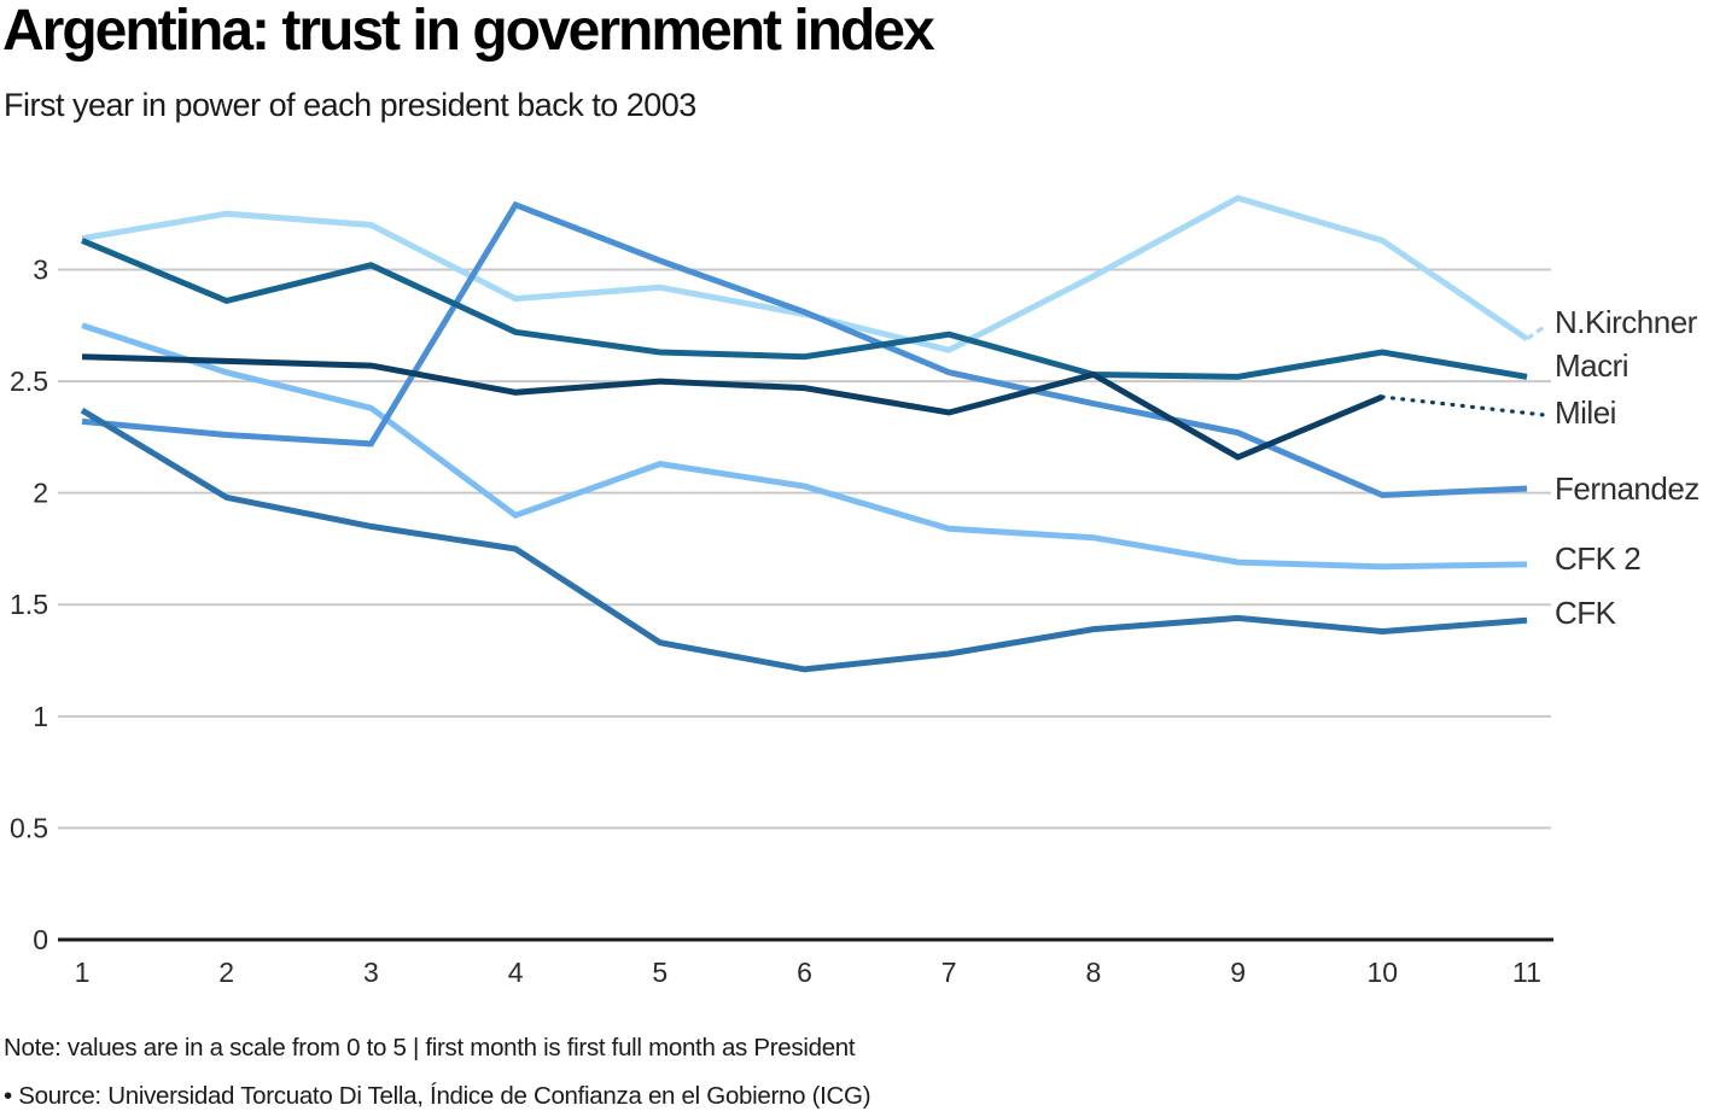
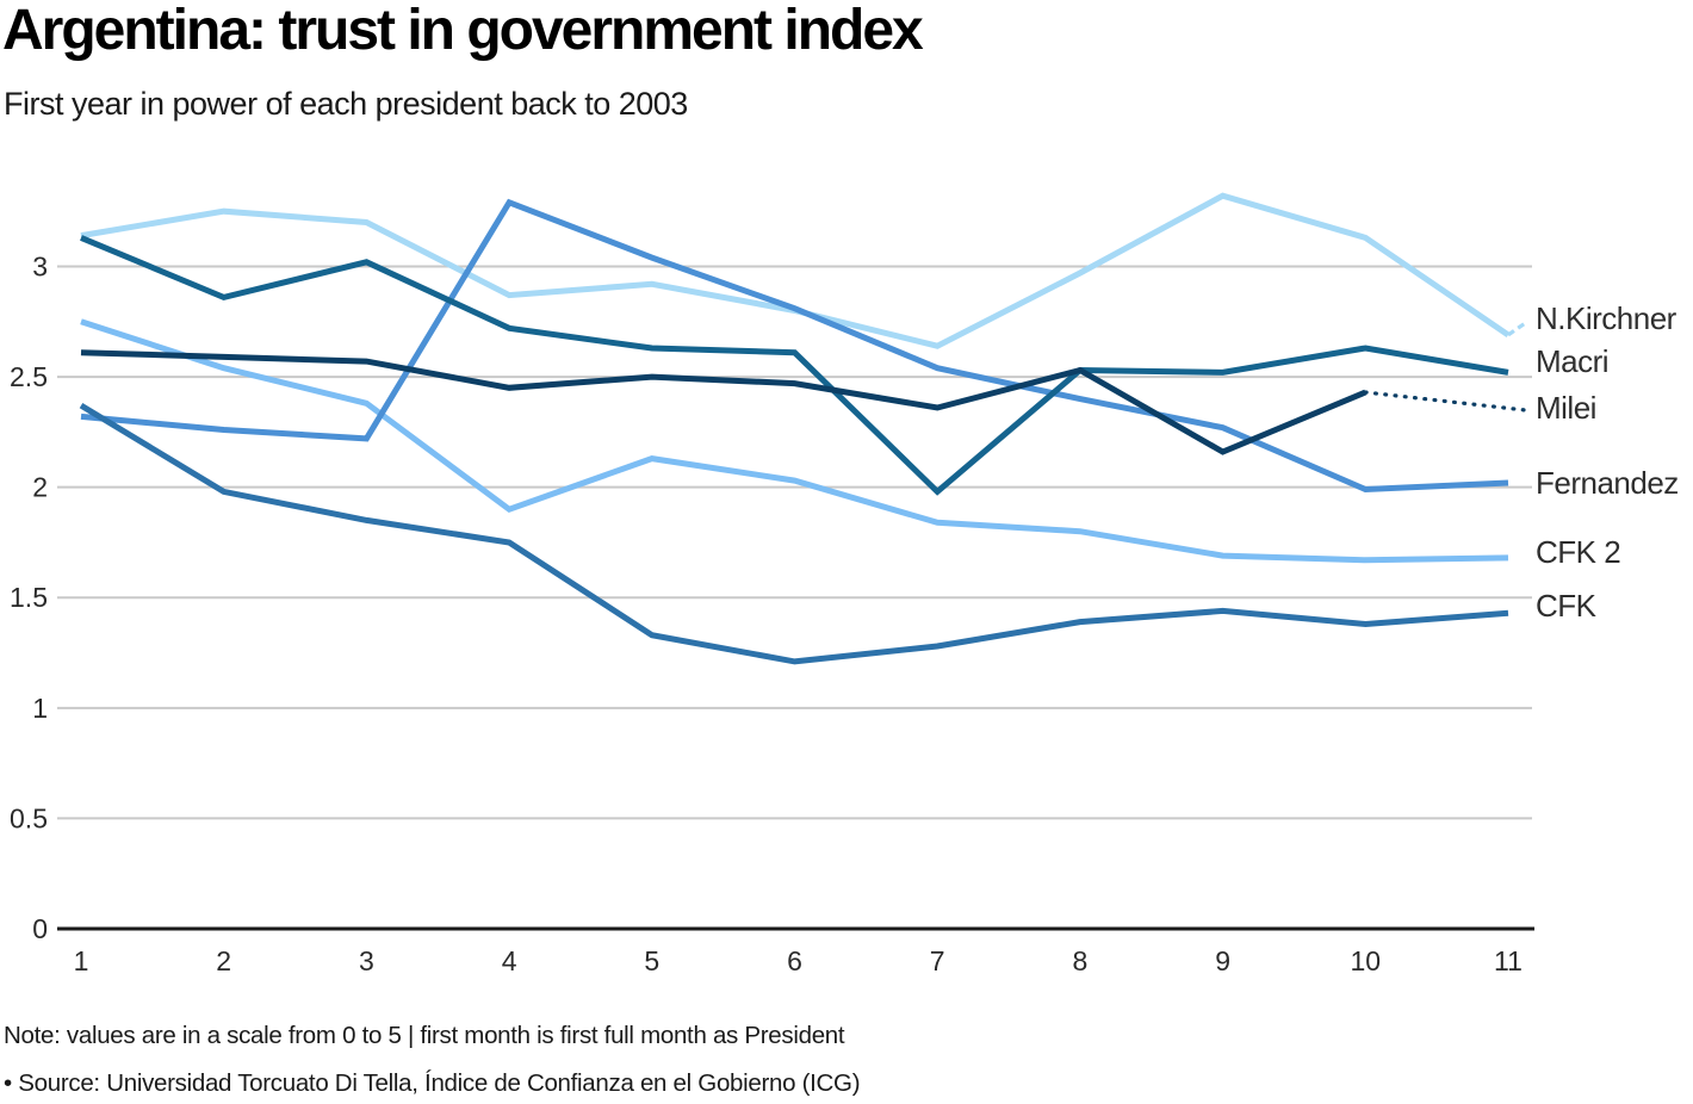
Macri/7: 2.71 -> 1.98
